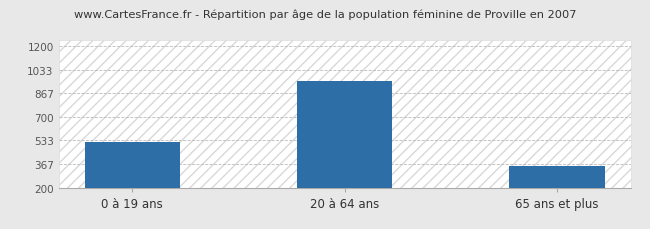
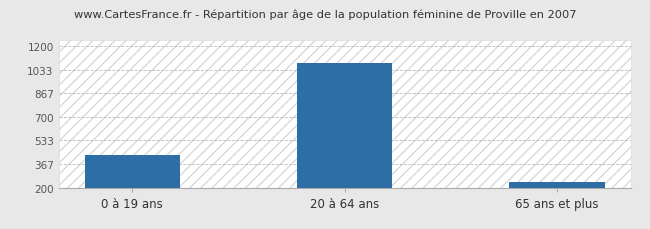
0 à 19 ans: 520 -> 430
20 à 64 ans: 950 -> 1080
65 ans et plus: 350 -> 240
